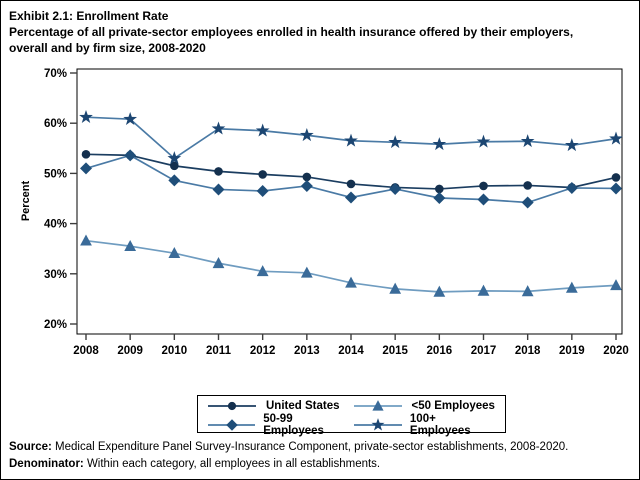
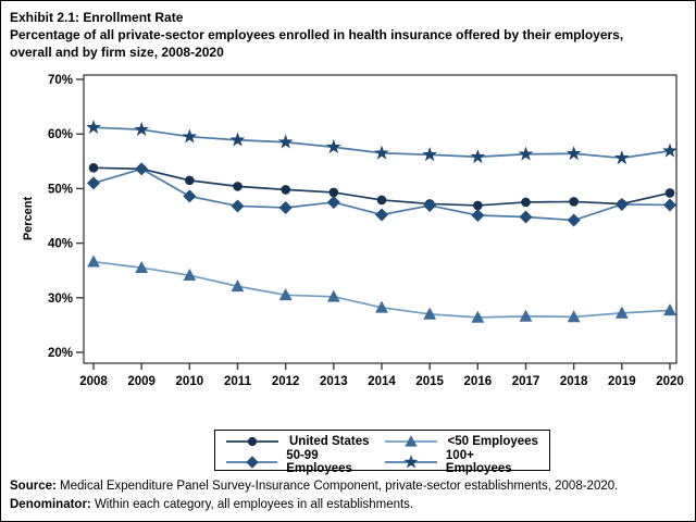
100+ Employees/2010: 53% -> 60%
